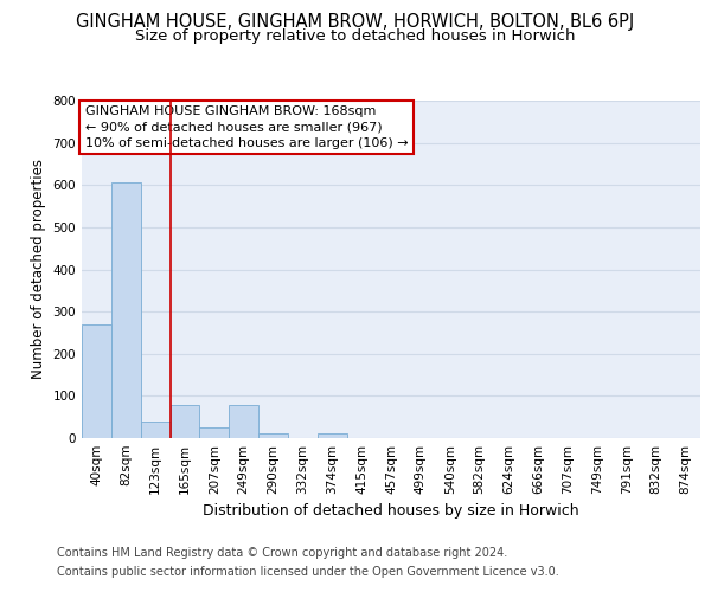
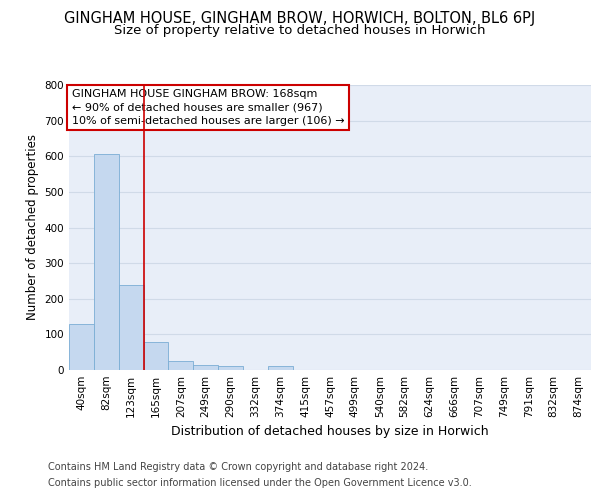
40sqm: 270 -> 128
123sqm: 40 -> 238
249sqm: 80 -> 13
